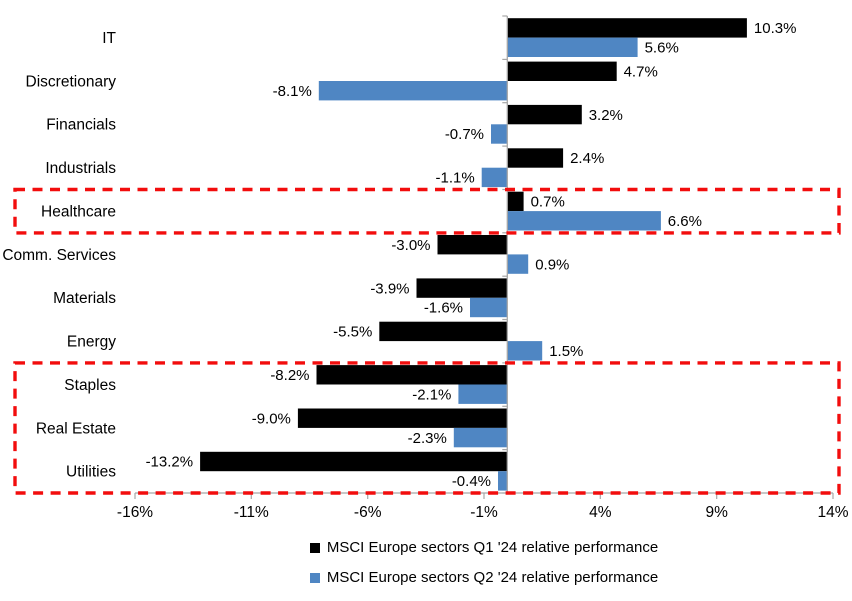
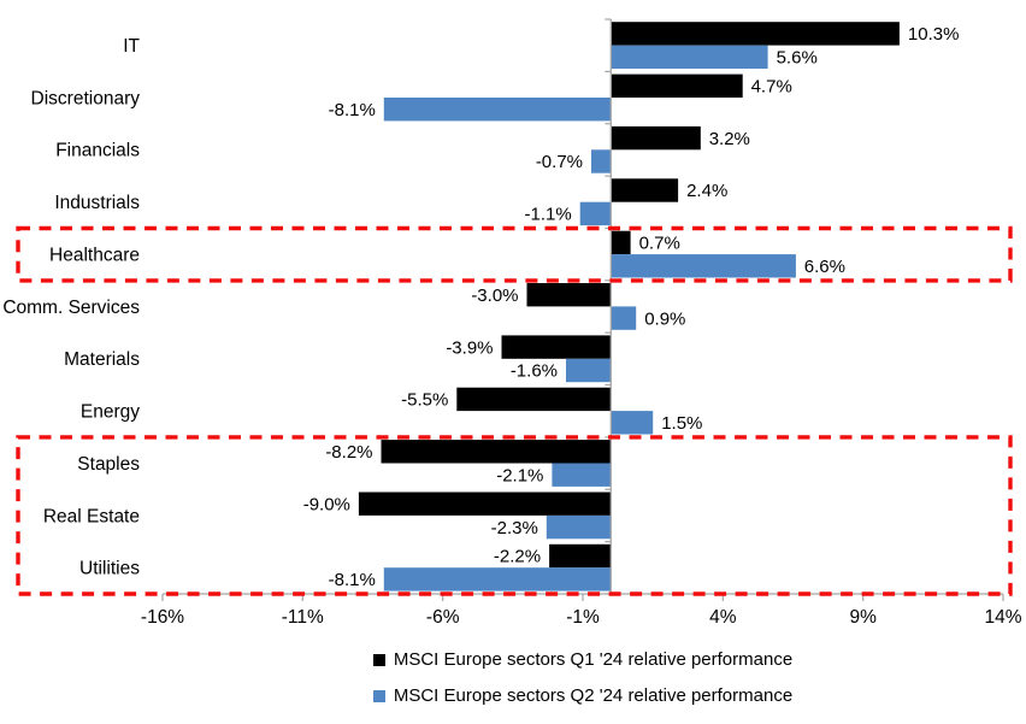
MSCI Europe sectors Q1 '24 relative performance/Utilities: -13.2% -> -2.2%
MSCI Europe sectors Q2 '24 relative performance/Utilities: -0.4% -> -8.1%
